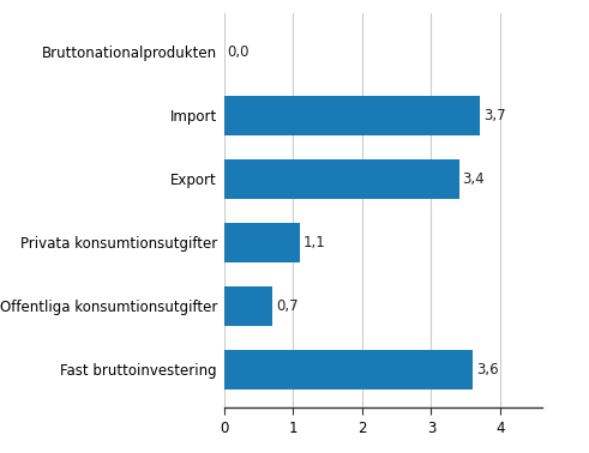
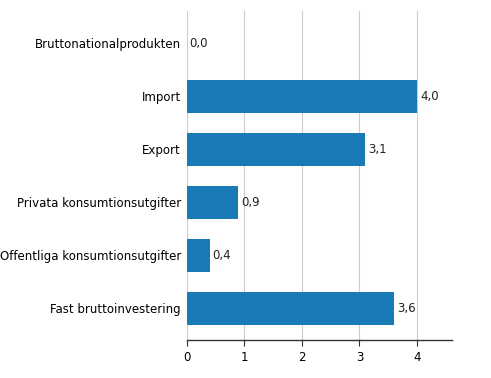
Import: 3,7 -> 4,0
Export: 3,4 -> 3,1
Privata konsumtionsutgifter: 1,1 -> 0,9
Offentliga konsumtionsutgifter: 0,7 -> 0,4
